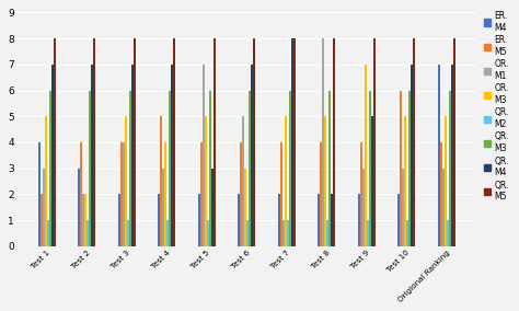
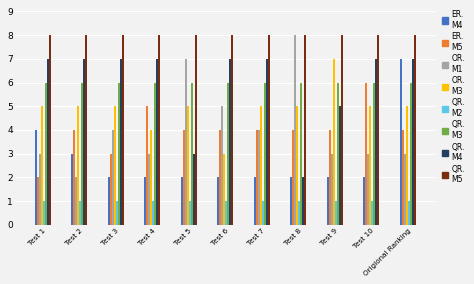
OR. M3/Test 2: 2 -> 5
ER. M5/Test 3: 4 -> 3
OR. M1/Test 7: 1 -> 4
QR. M4/Test 7: 8 -> 7
